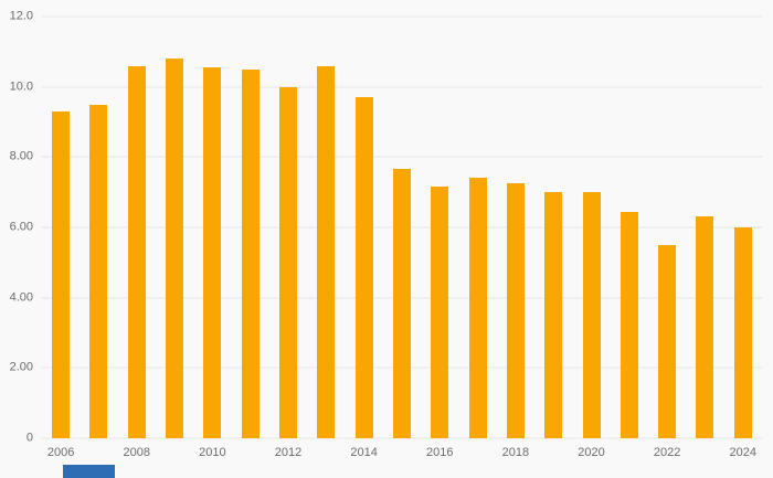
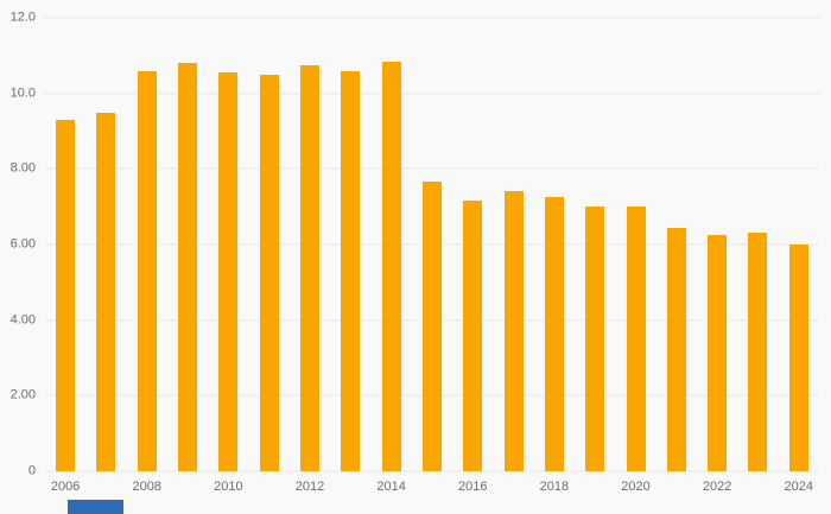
2012: 10.0 -> 10.8
2014: 9.7 -> 10.8
2022: 5.5 -> 6.2
